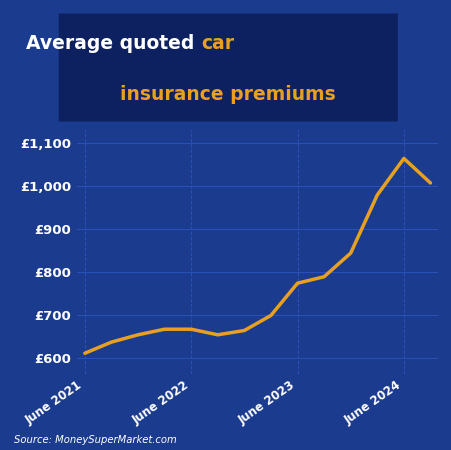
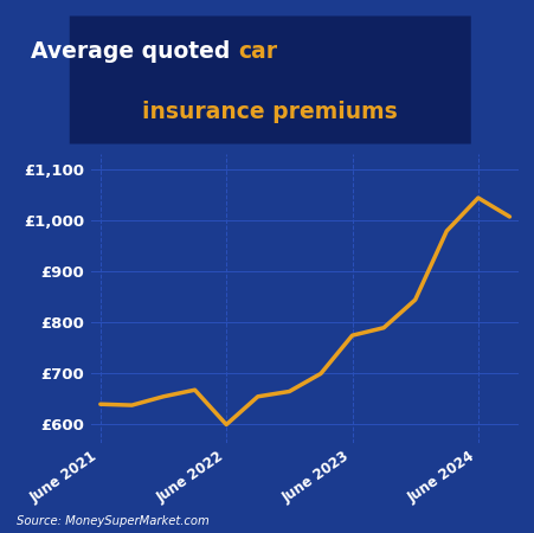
June 2021: £612 -> £640
June 2022: £668 -> £600
June 2024: £1,065 -> £1,045
